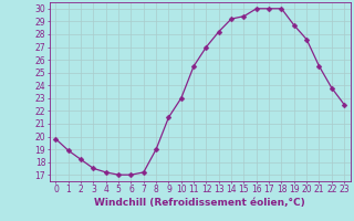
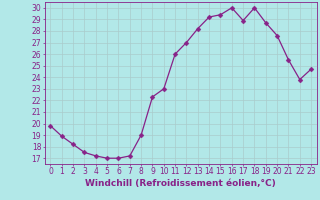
9: 21.5 -> 22.3
11: 25.5 -> 26.0
17: 30.0 -> 28.9
23: 22.5 -> 24.7
